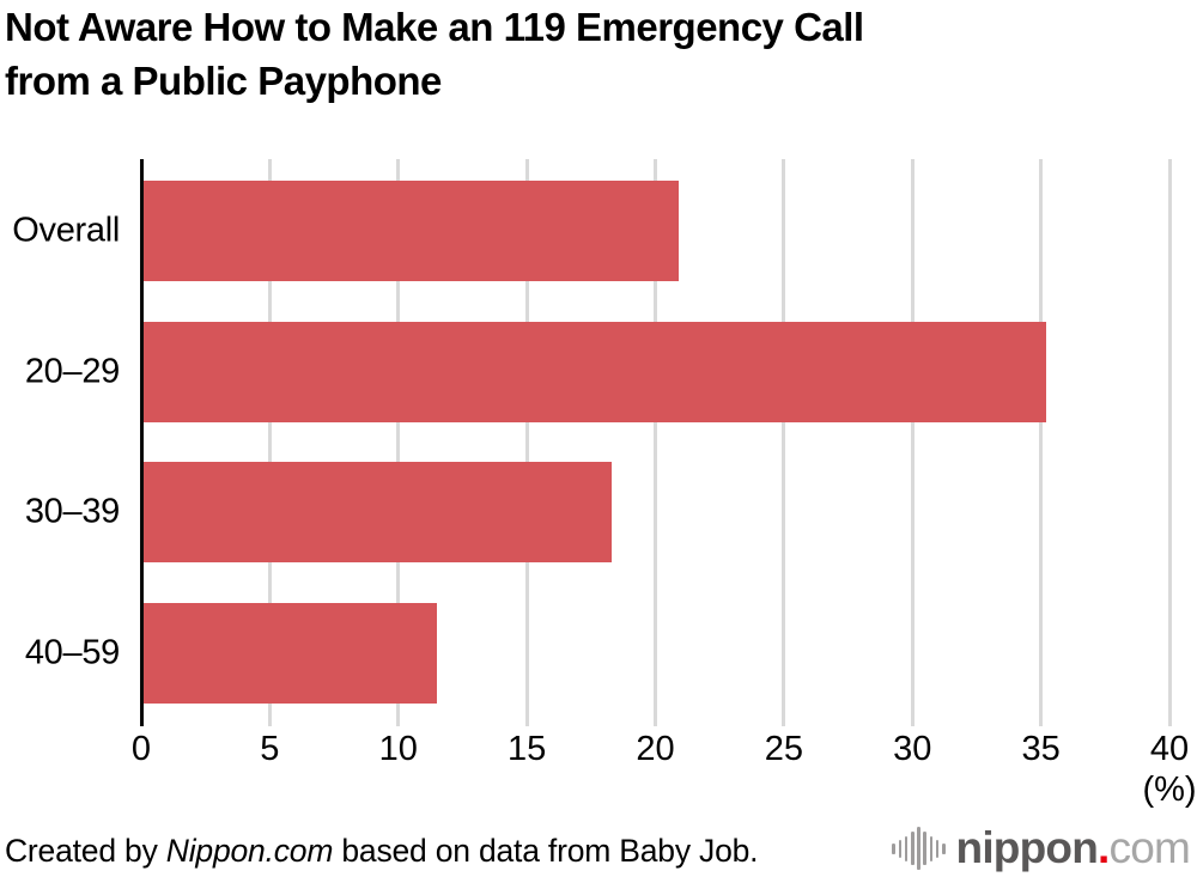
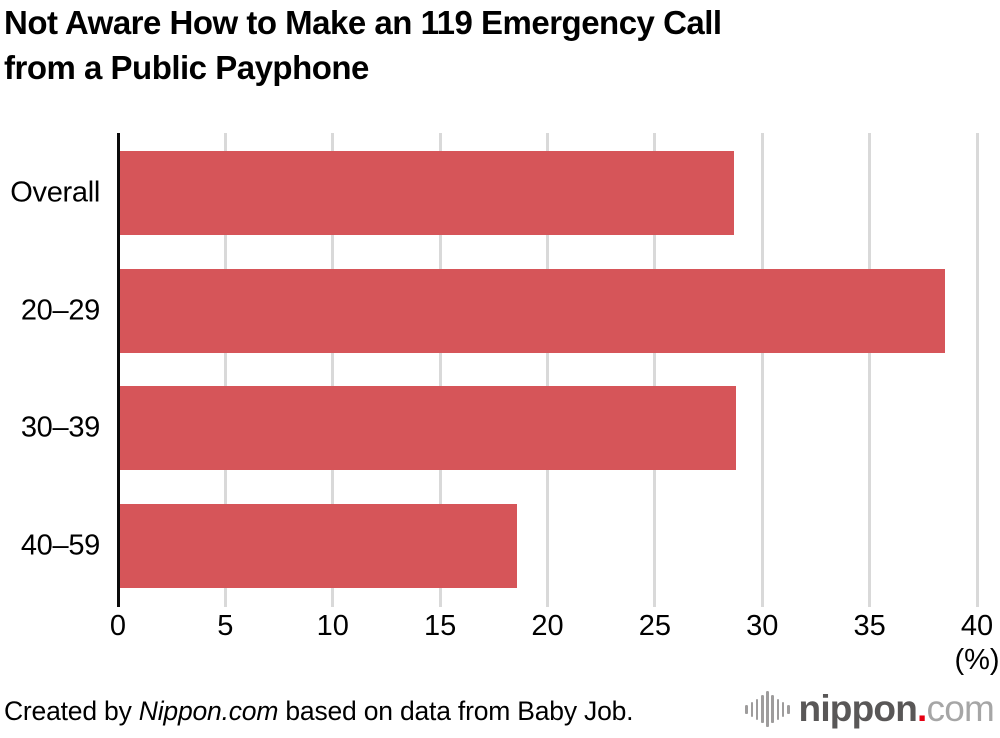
Overall: 20.8 -> 28.6
20–29: 35.1 -> 38.4
30–39: 18.2 -> 28.7
40–59: 11.4 -> 18.5
